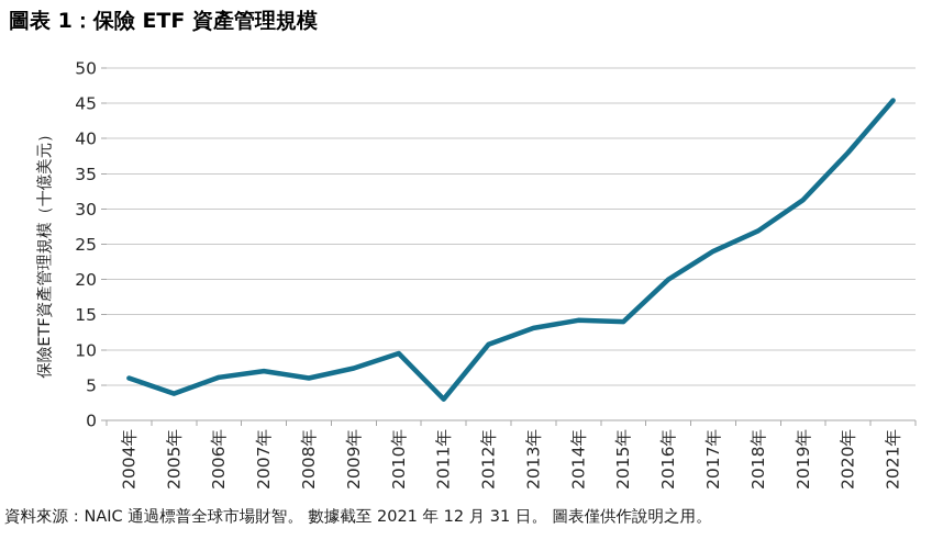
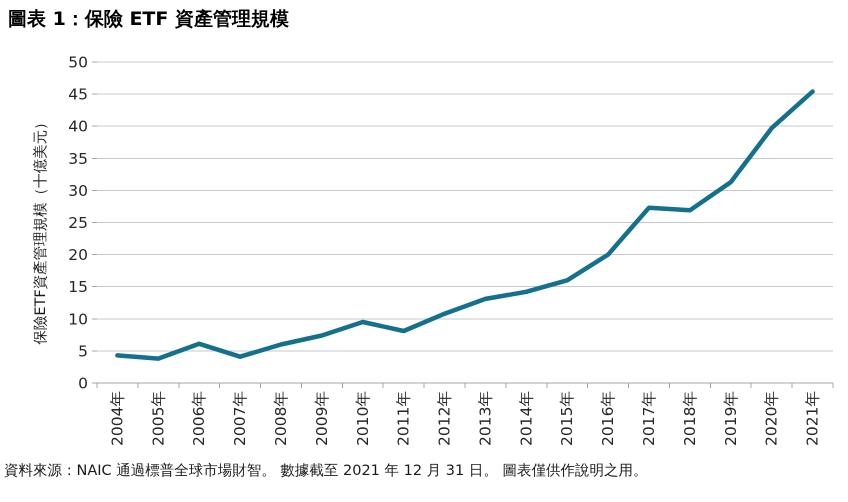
2004年: 6 -> 4
2007年: 7 -> 4
2011年: 3 -> 8
2015年: 14 -> 16
2017年: 24 -> 27
2020年: 38 -> 40
